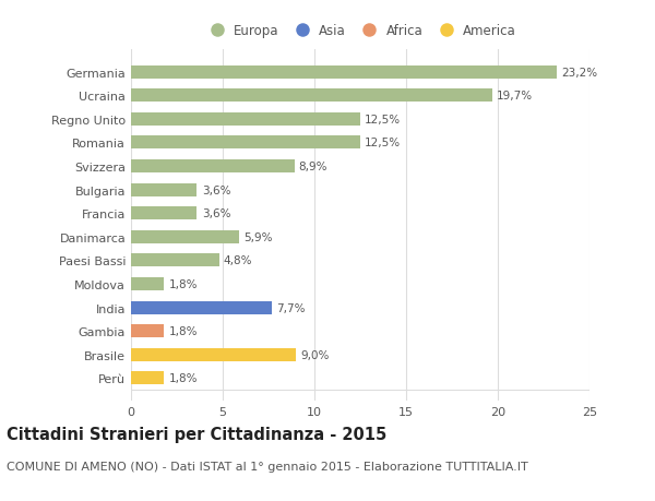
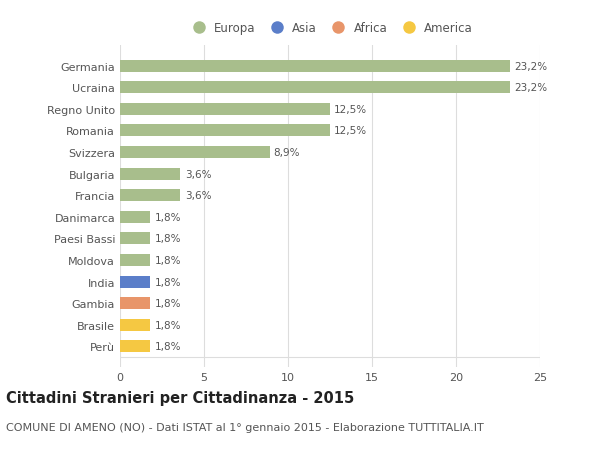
Ucraina: 19,7% -> 23,2%
Danimarca: 5,9% -> 1,8%
Paesi Bassi: 4,8% -> 1,8%
India: 7,7% -> 1,8%
Brasile: 9,0% -> 1,8%
